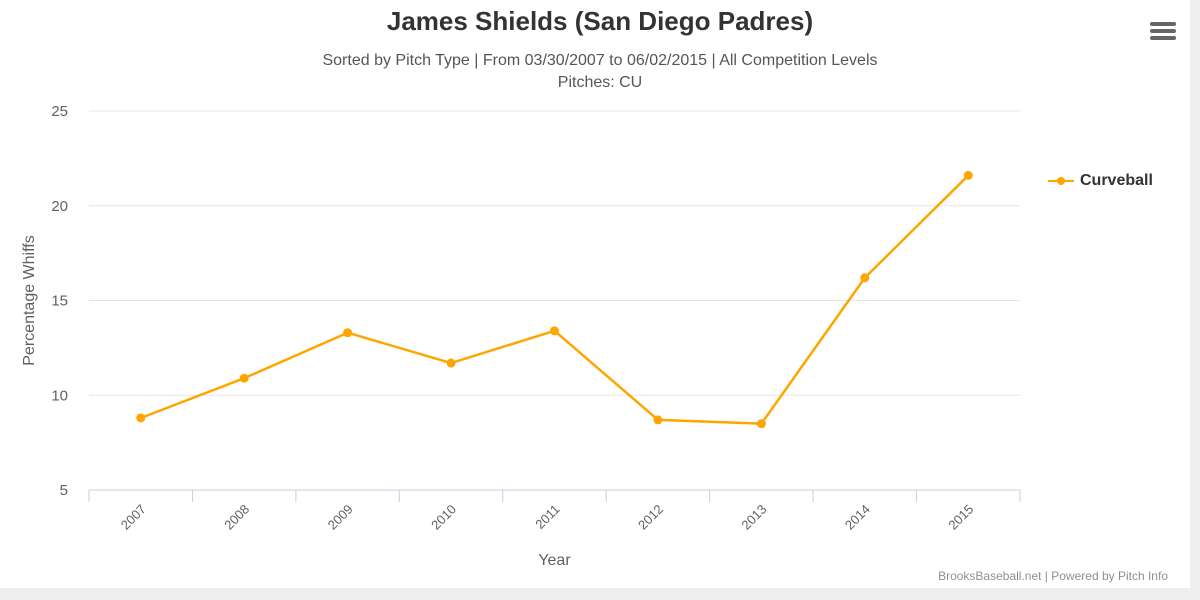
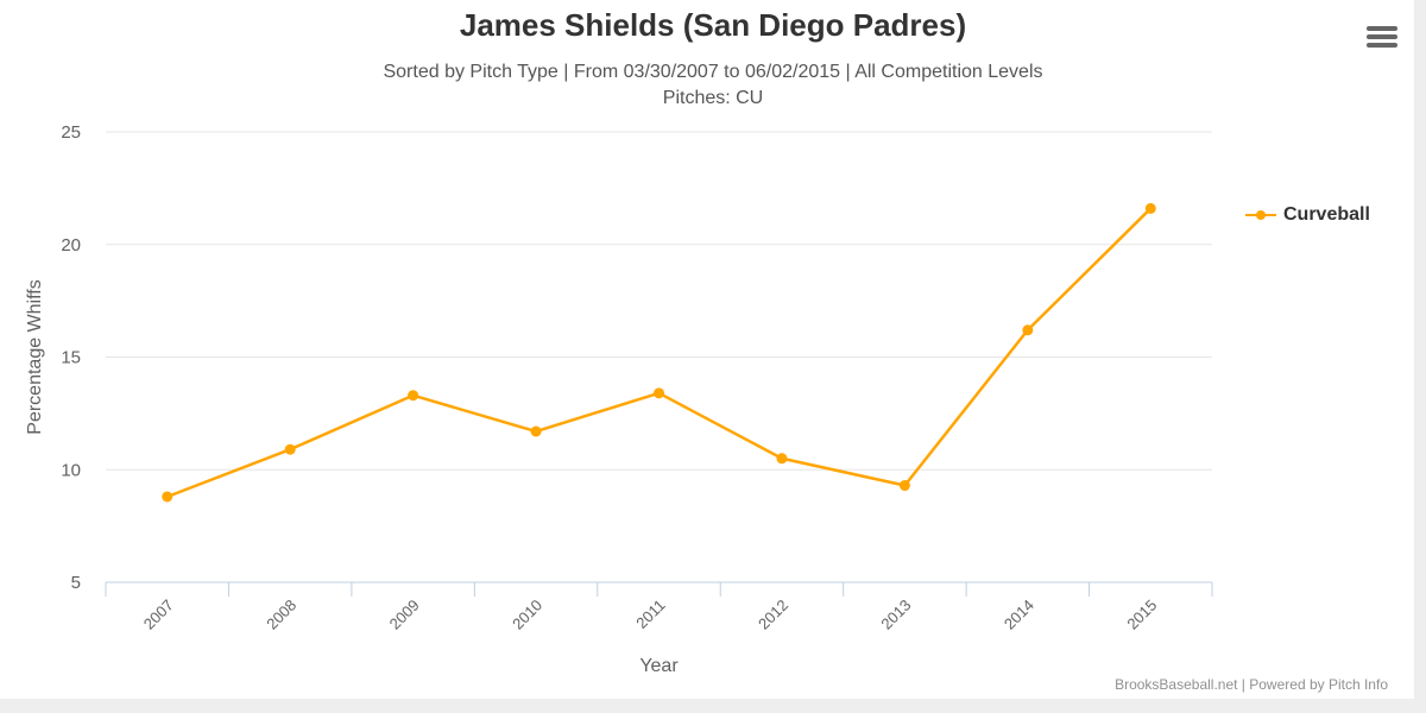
2012: 8.7 -> 10.5
2013: 8.5 -> 9.3
